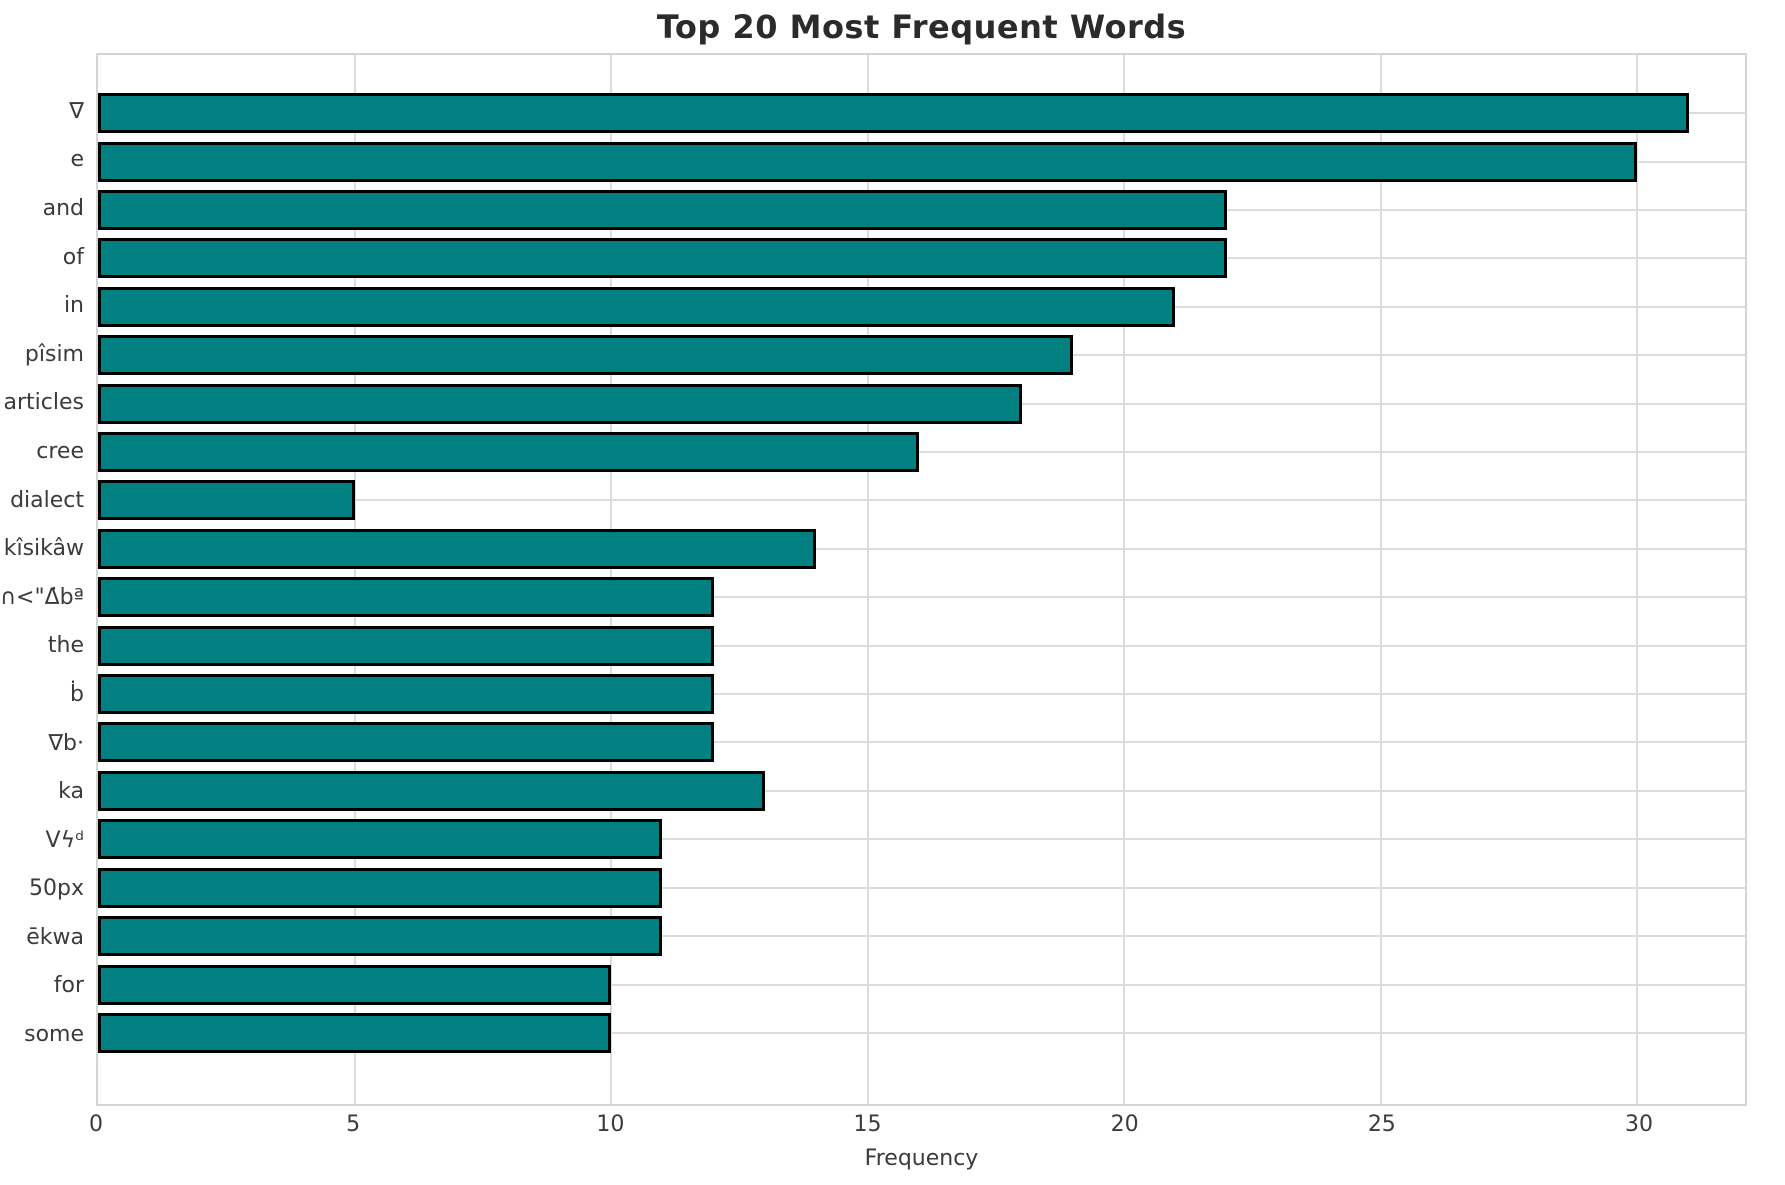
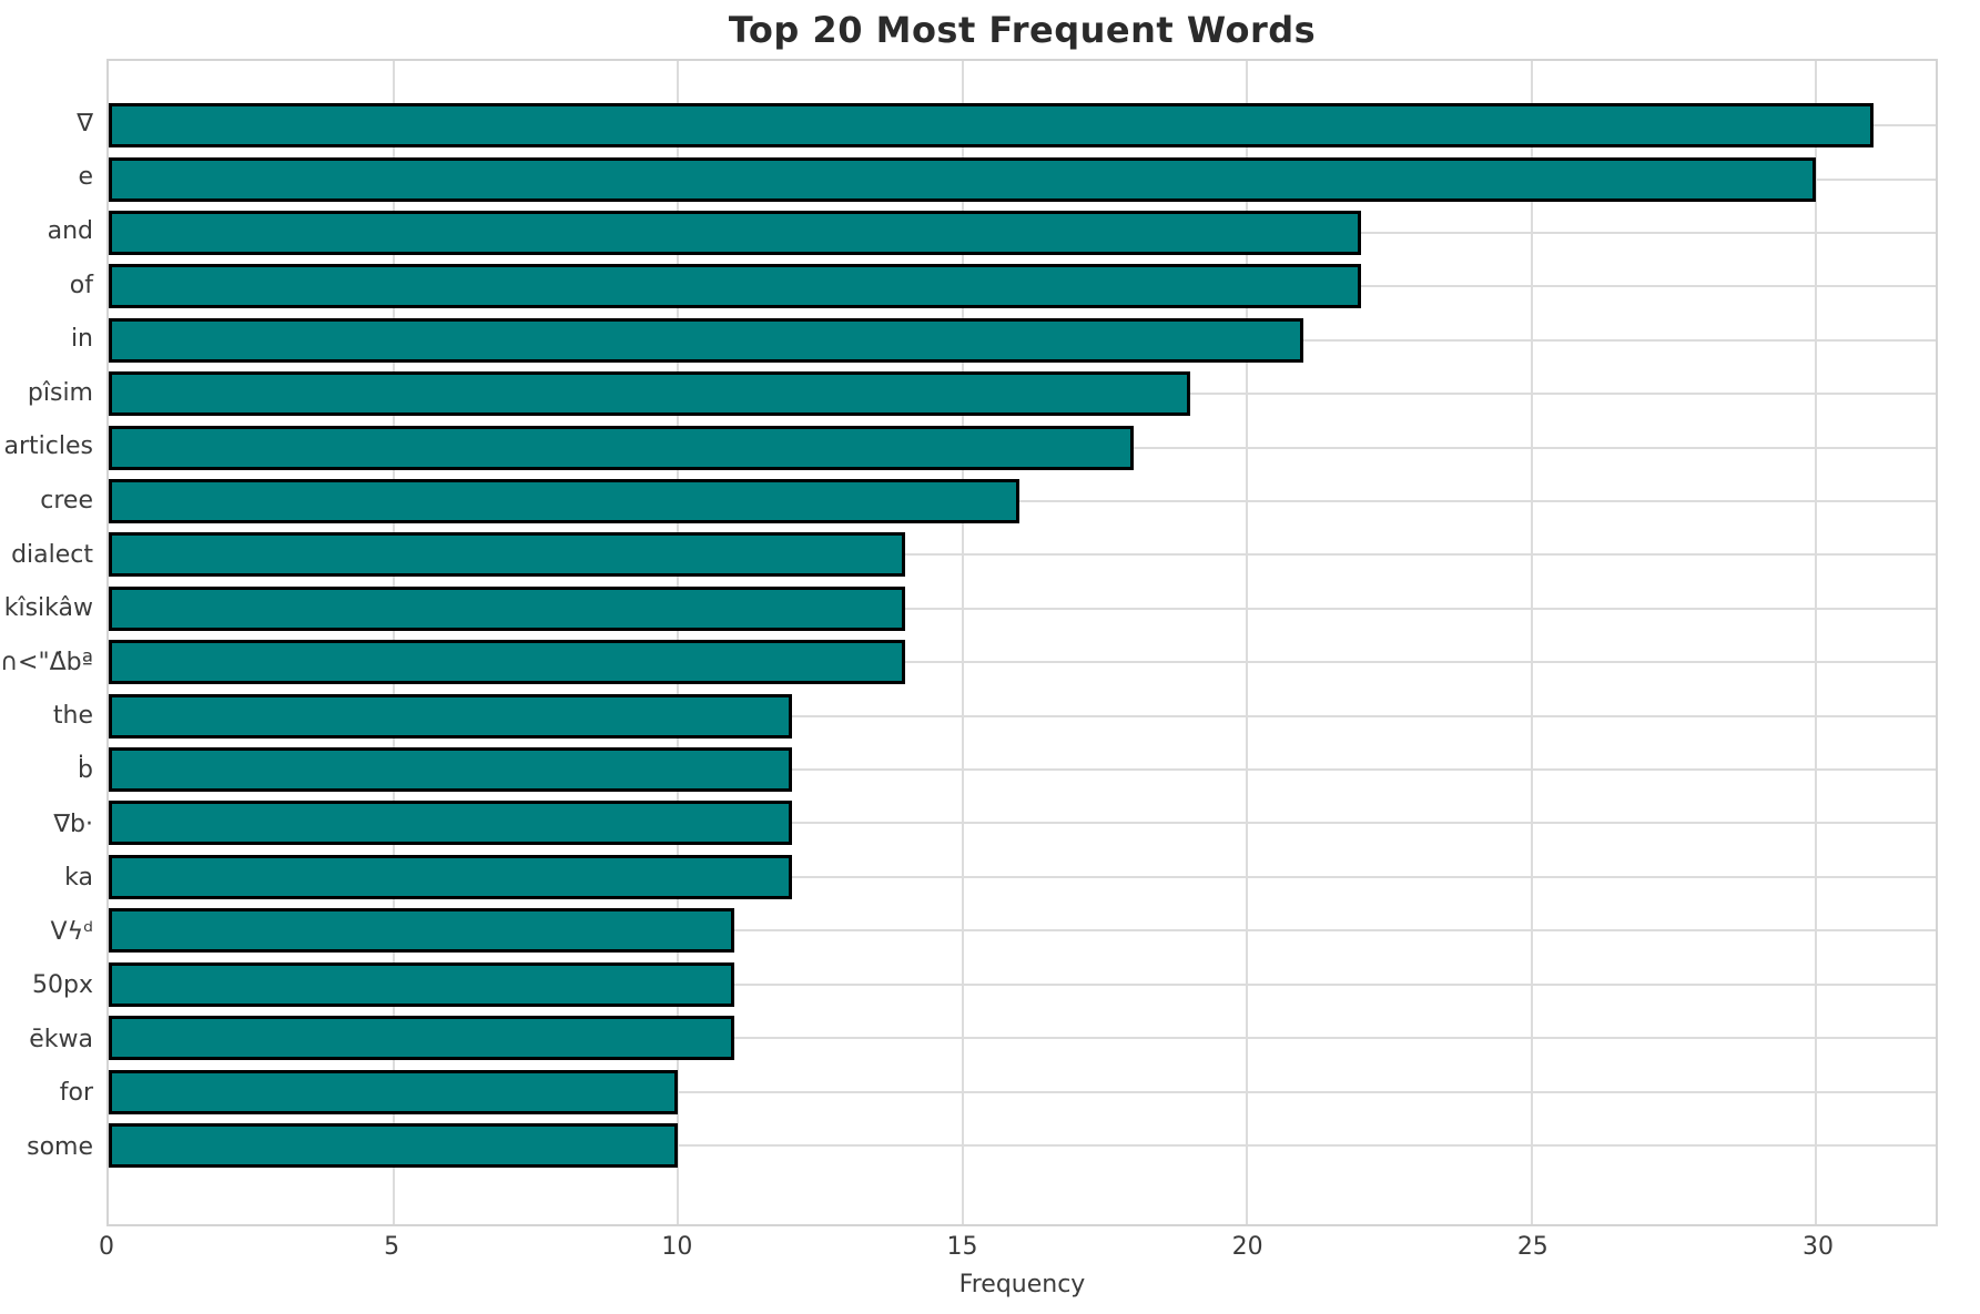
dialect: 5 -> 14
∩<"Δ̇bª: 12 -> 14
ka: 13 -> 12
